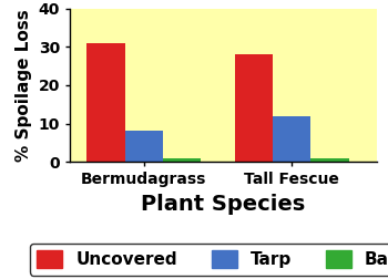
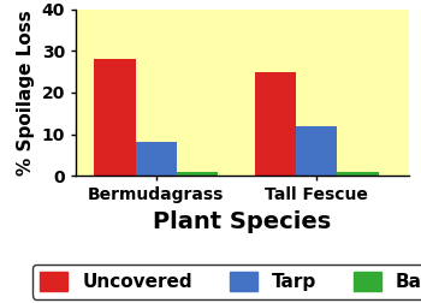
Uncovered/Bermudagrass: 31 -> 28
Uncovered/Tall Fescue: 28 -> 25
